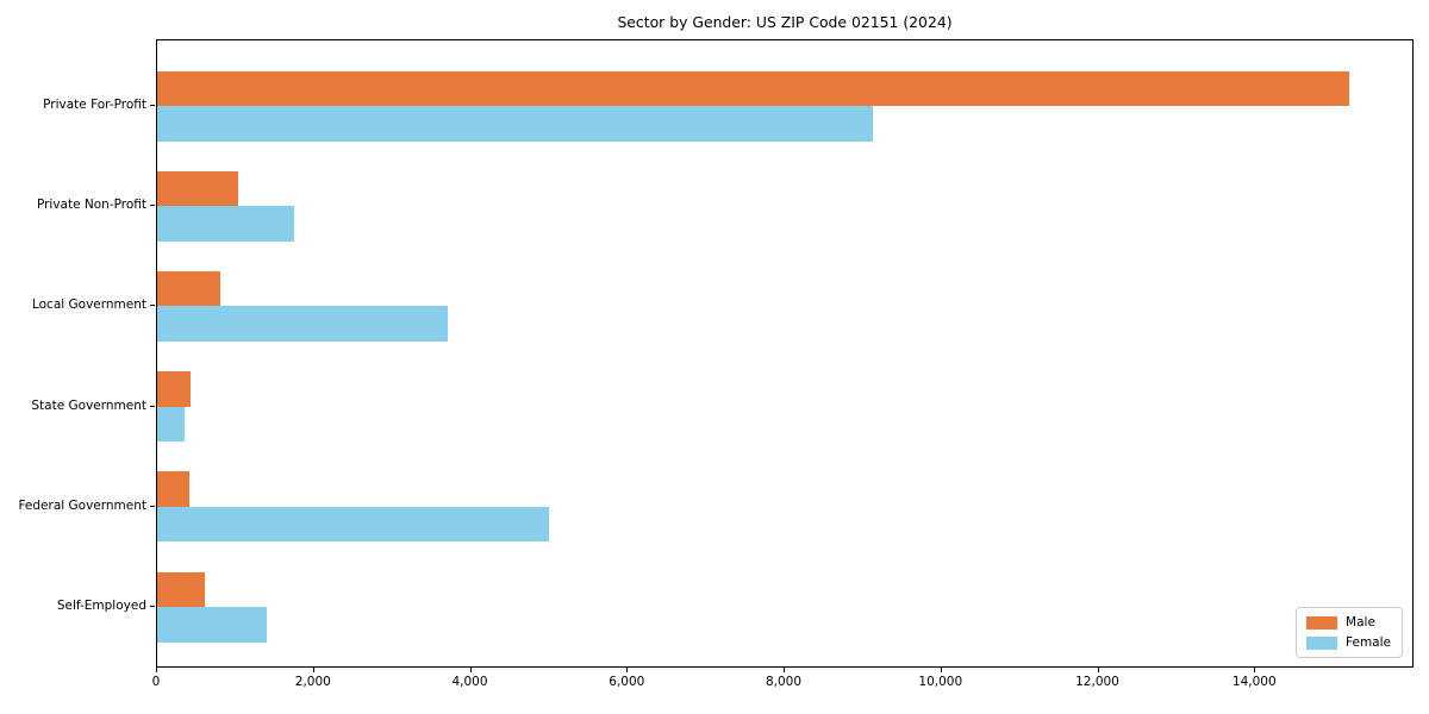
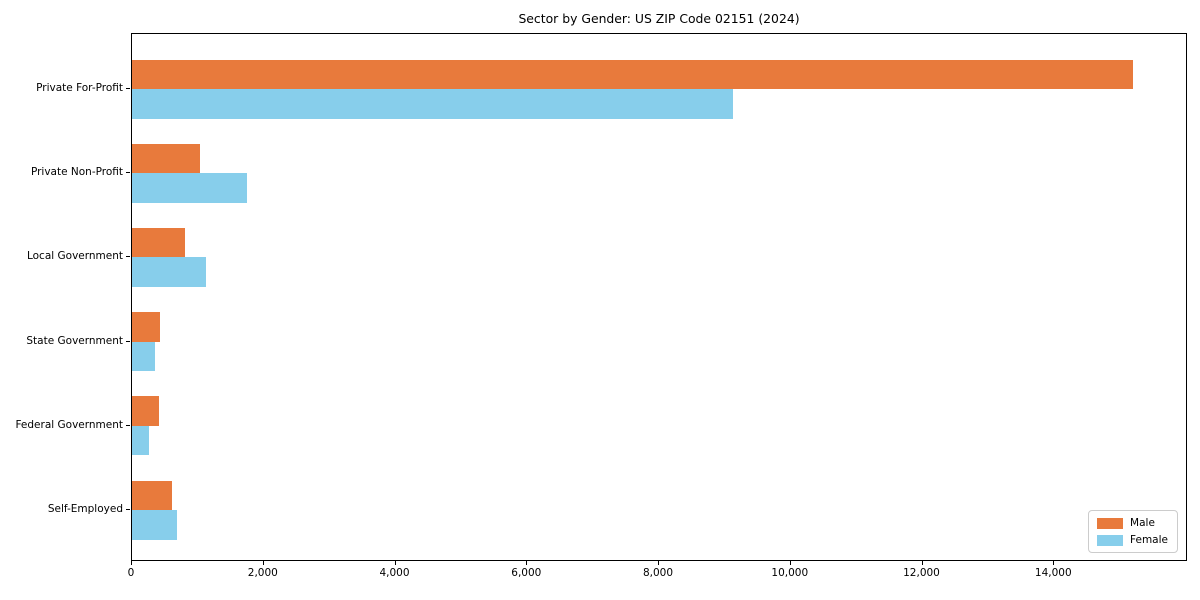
Female/Local Government: 3700 -> 1100
Female/Federal Government: 5000 -> 300
Female/Self-Employed: 1400 -> 700
